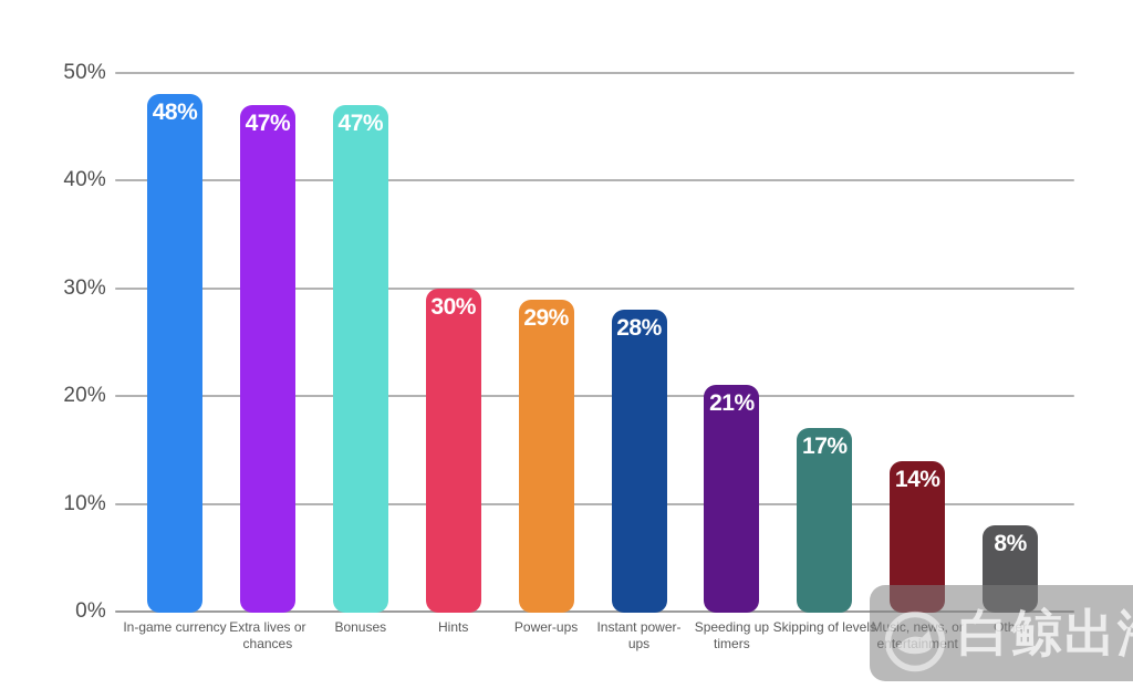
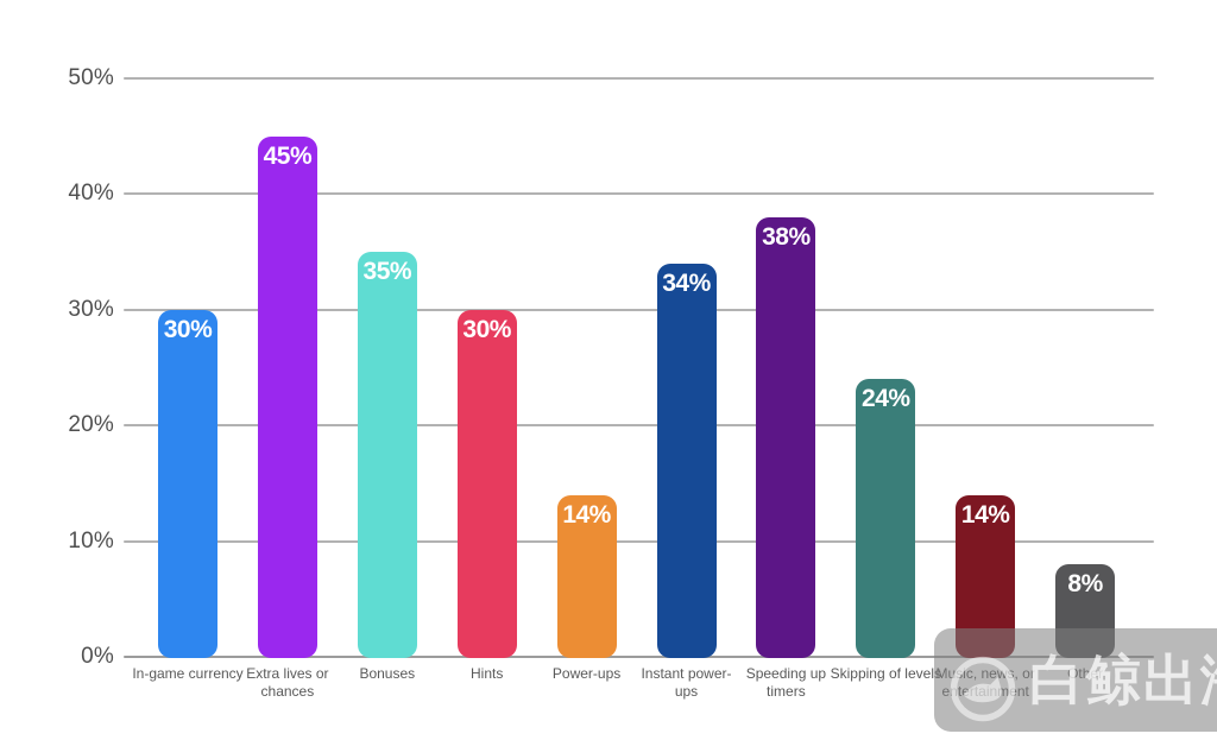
In-game currency: 48% -> 30%
Extra lives or chances: 47% -> 45%
Bonuses: 47% -> 35%
Power-ups: 29% -> 14%
Instant power-ups: 28% -> 34%
Speeding up timers: 21% -> 38%
Skipping of levels: 17% -> 24%
